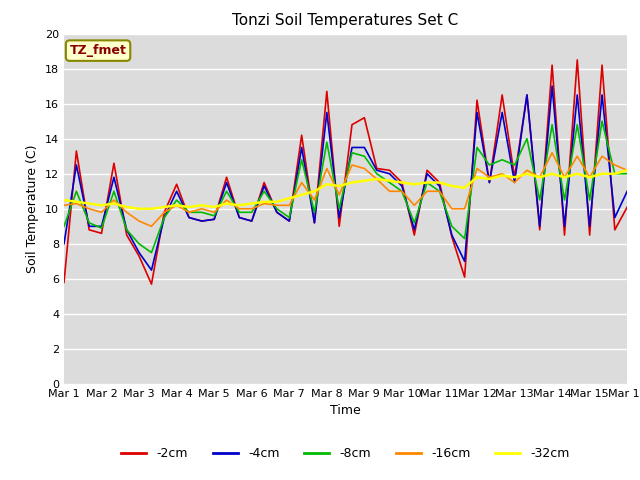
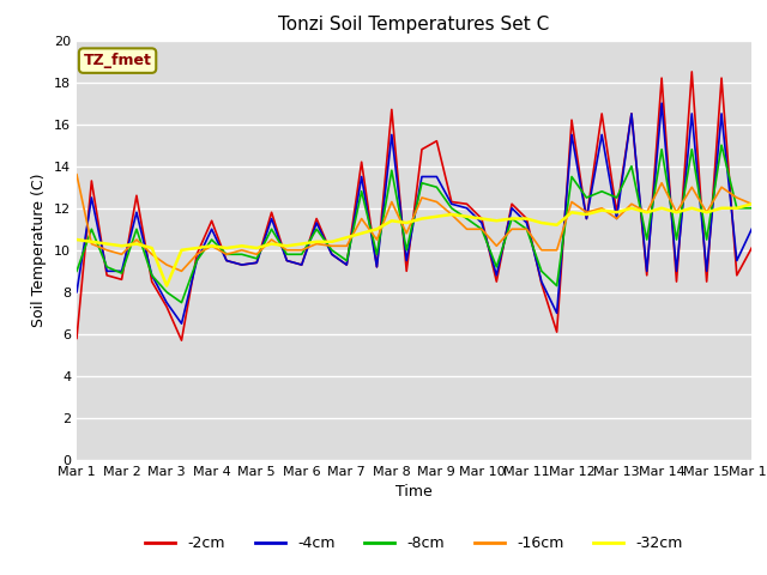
-16cm/Mar 1: 10.2 -> 13.6
-32cm/Mar 3: 10.0 -> 8.3
